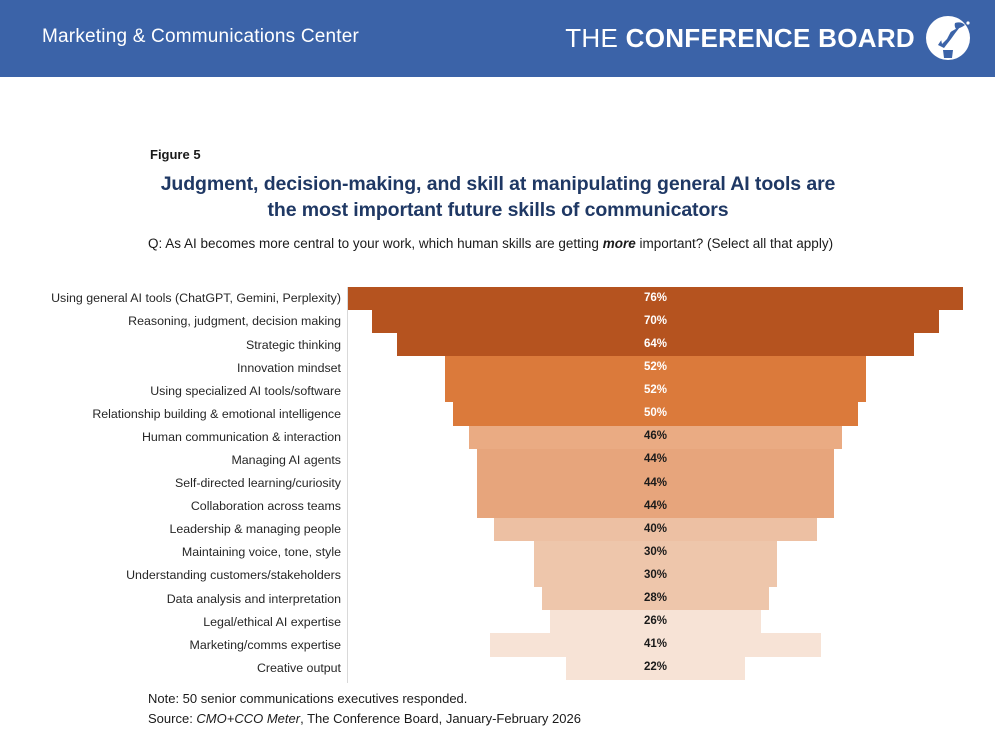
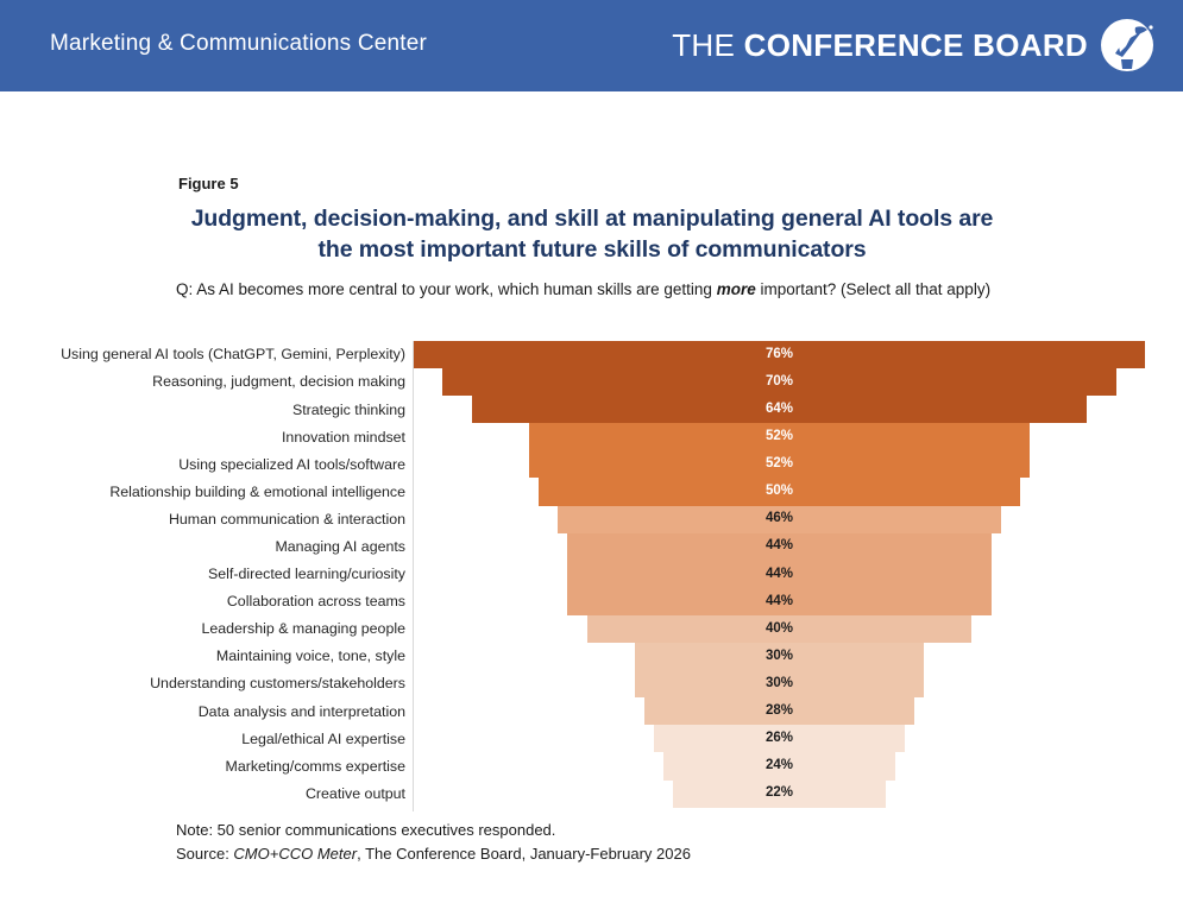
Marketing/comms expertise: 41% -> 24%
